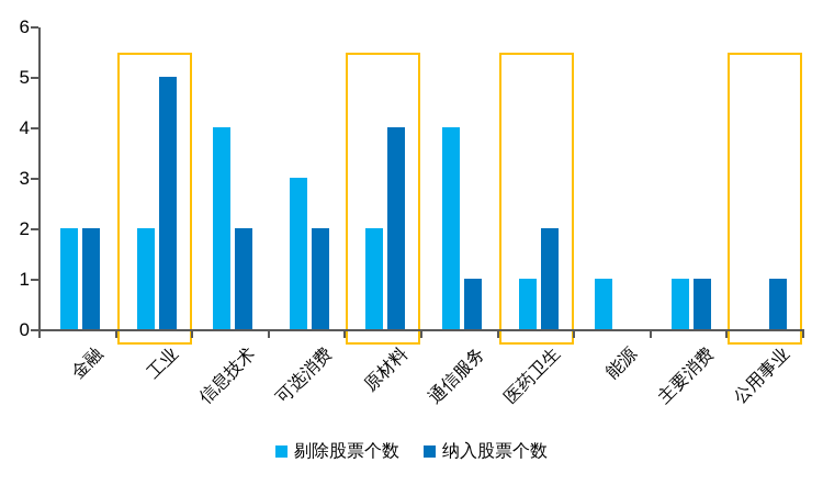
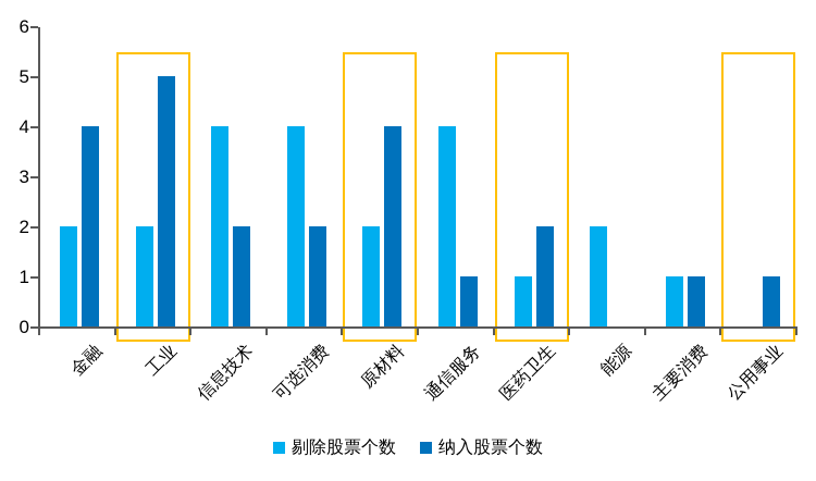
纳入股票个数/金融: 2 -> 4
剔除股票个数/可选消费: 3 -> 4
剔除股票个数/能源: 1 -> 2
